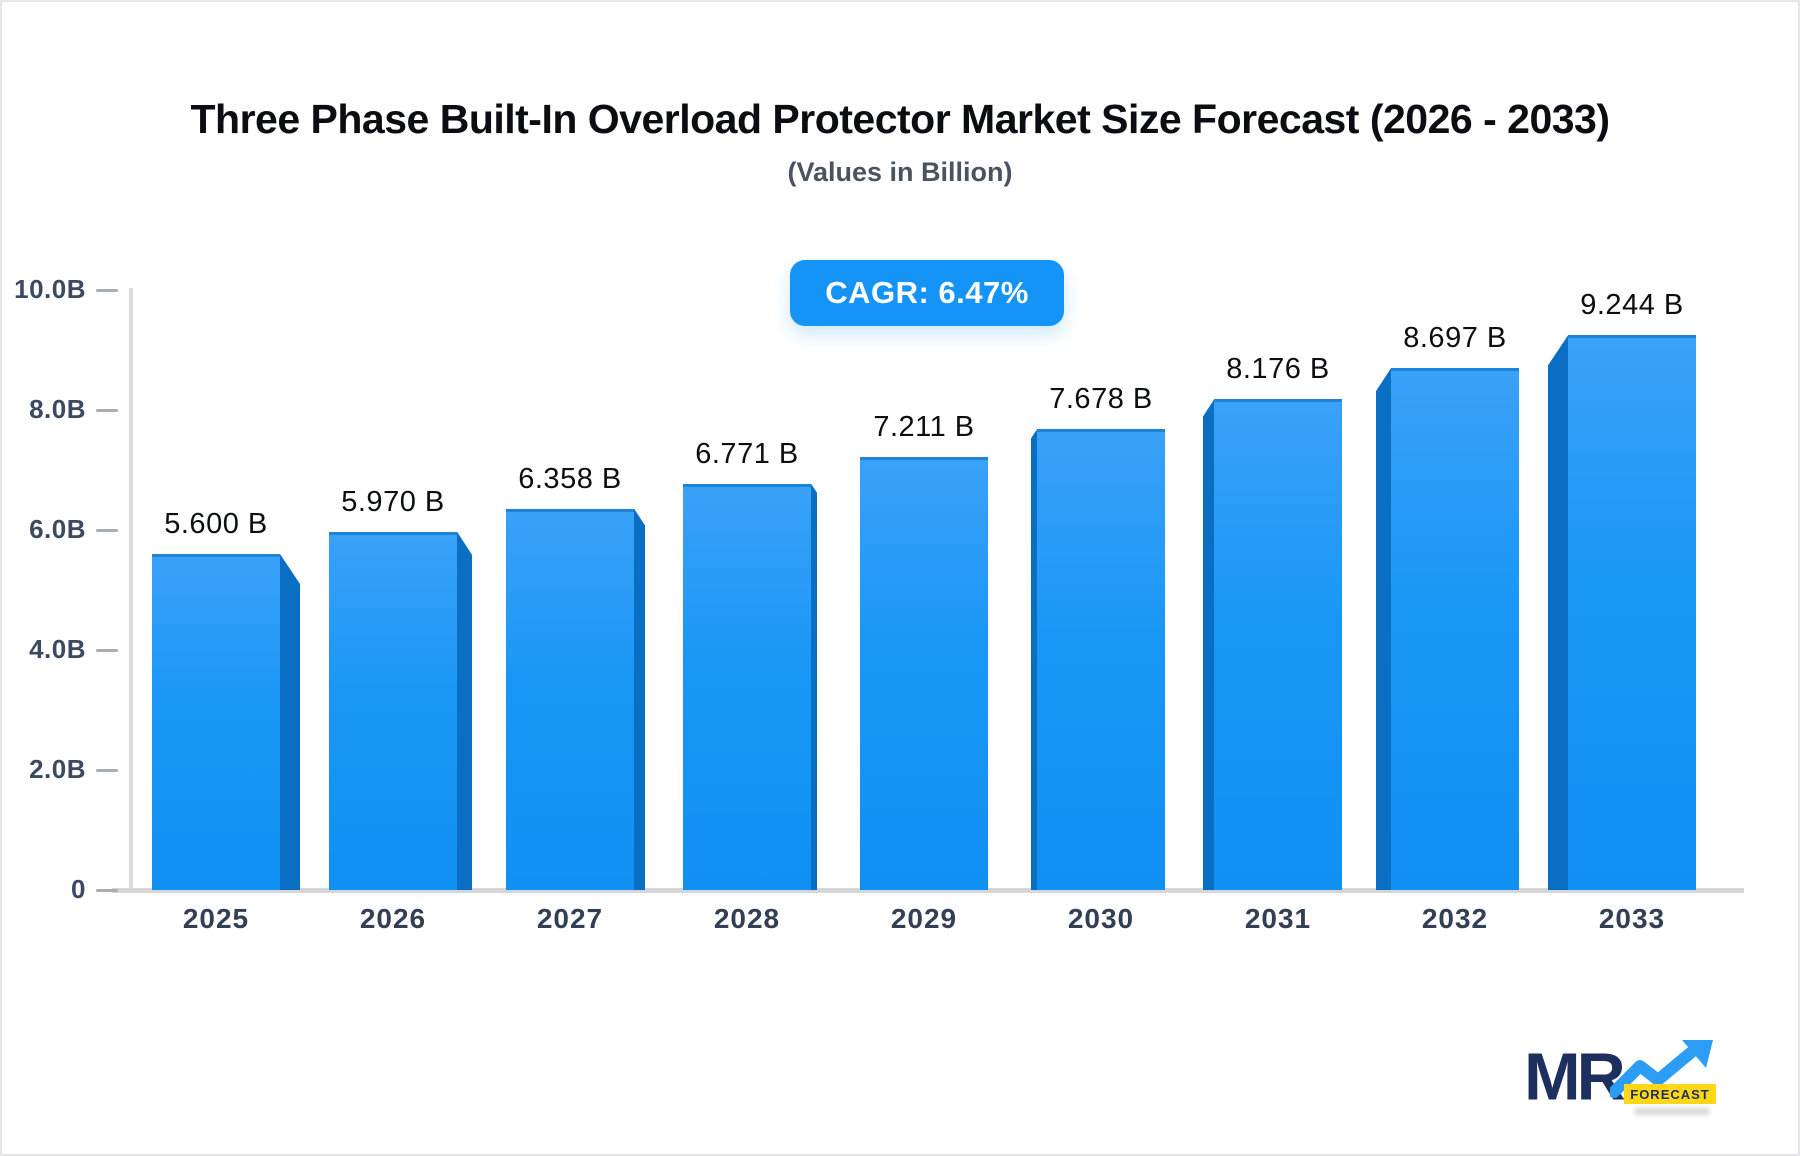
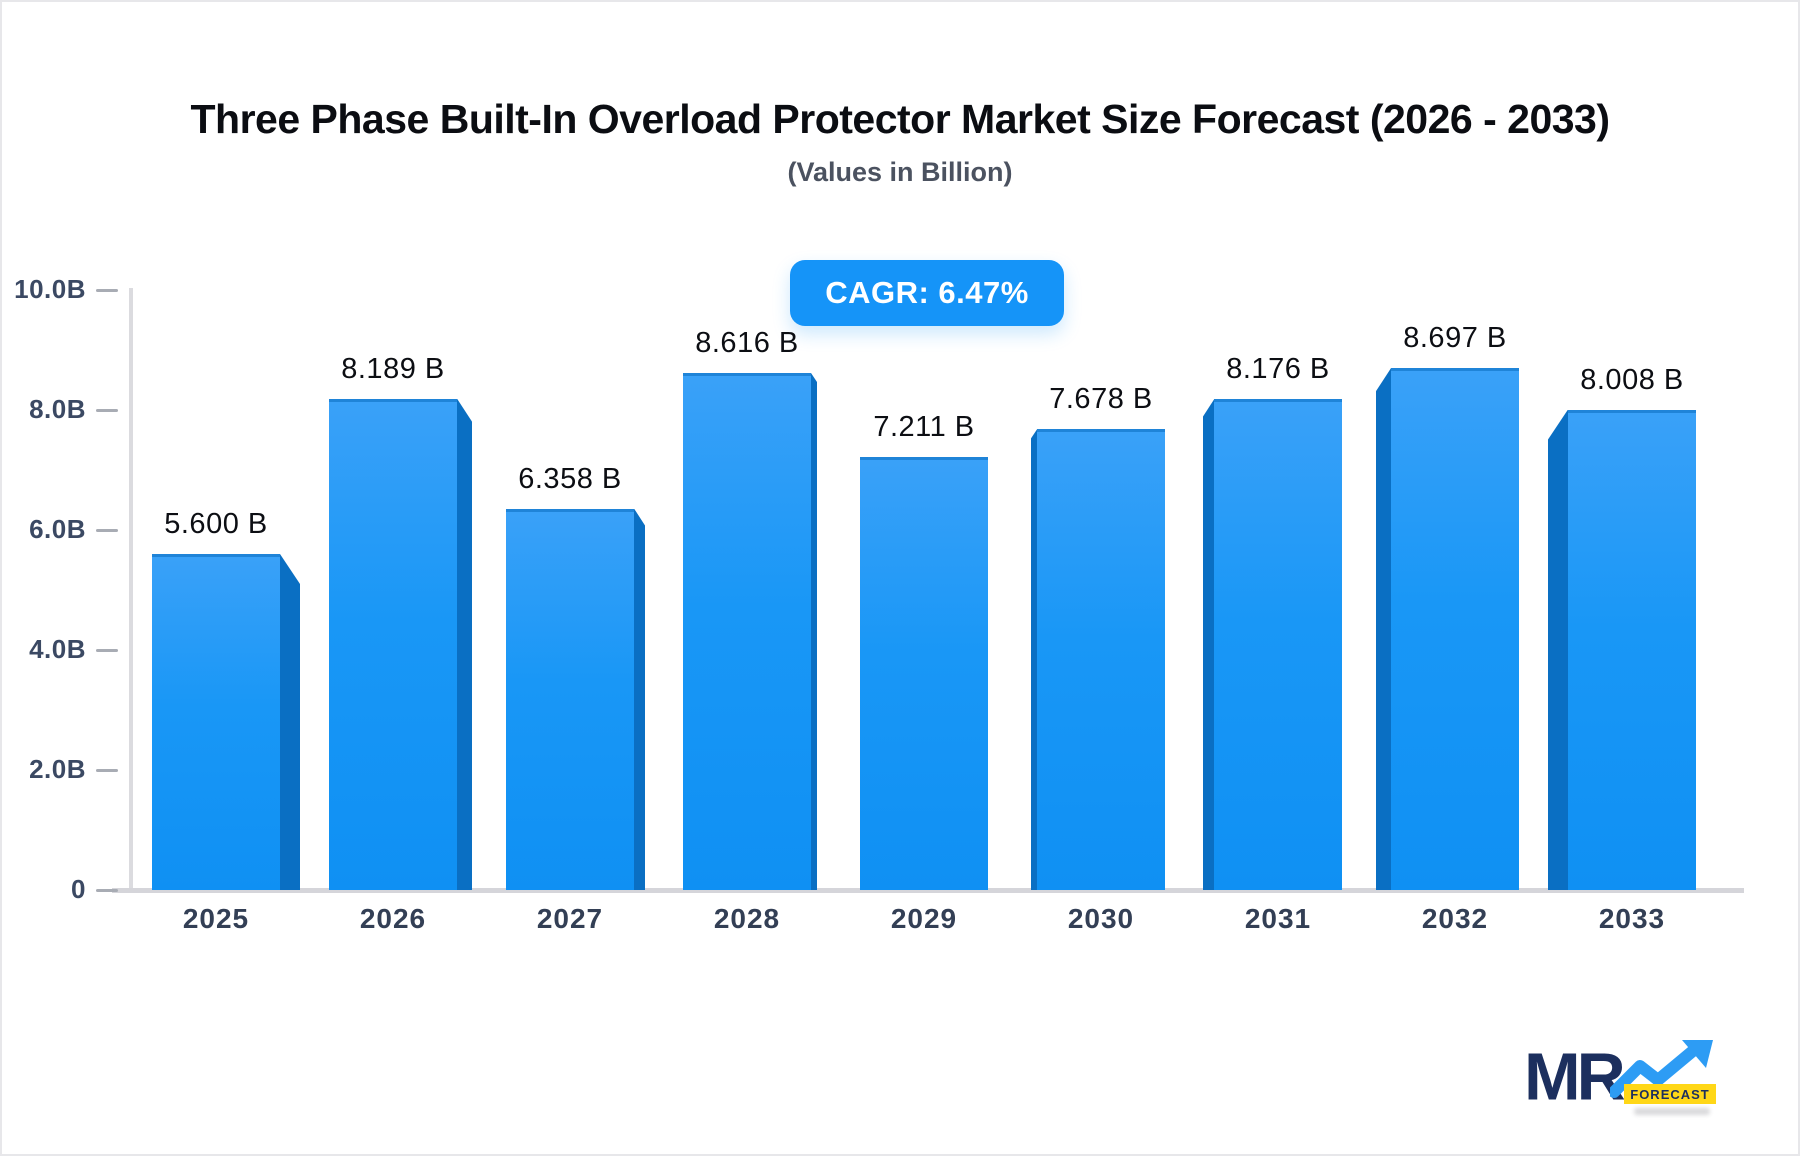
2026: 5.970 -> 8.189
2028: 6.771 -> 8.616
2033: 9.244 -> 8.008
